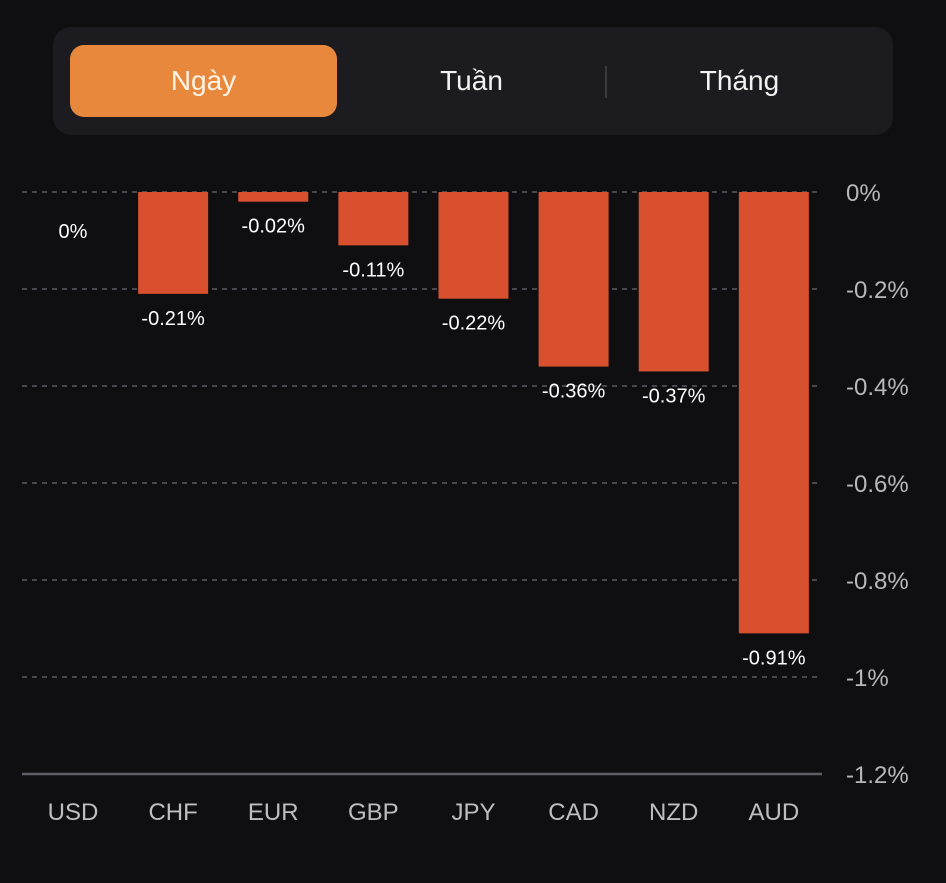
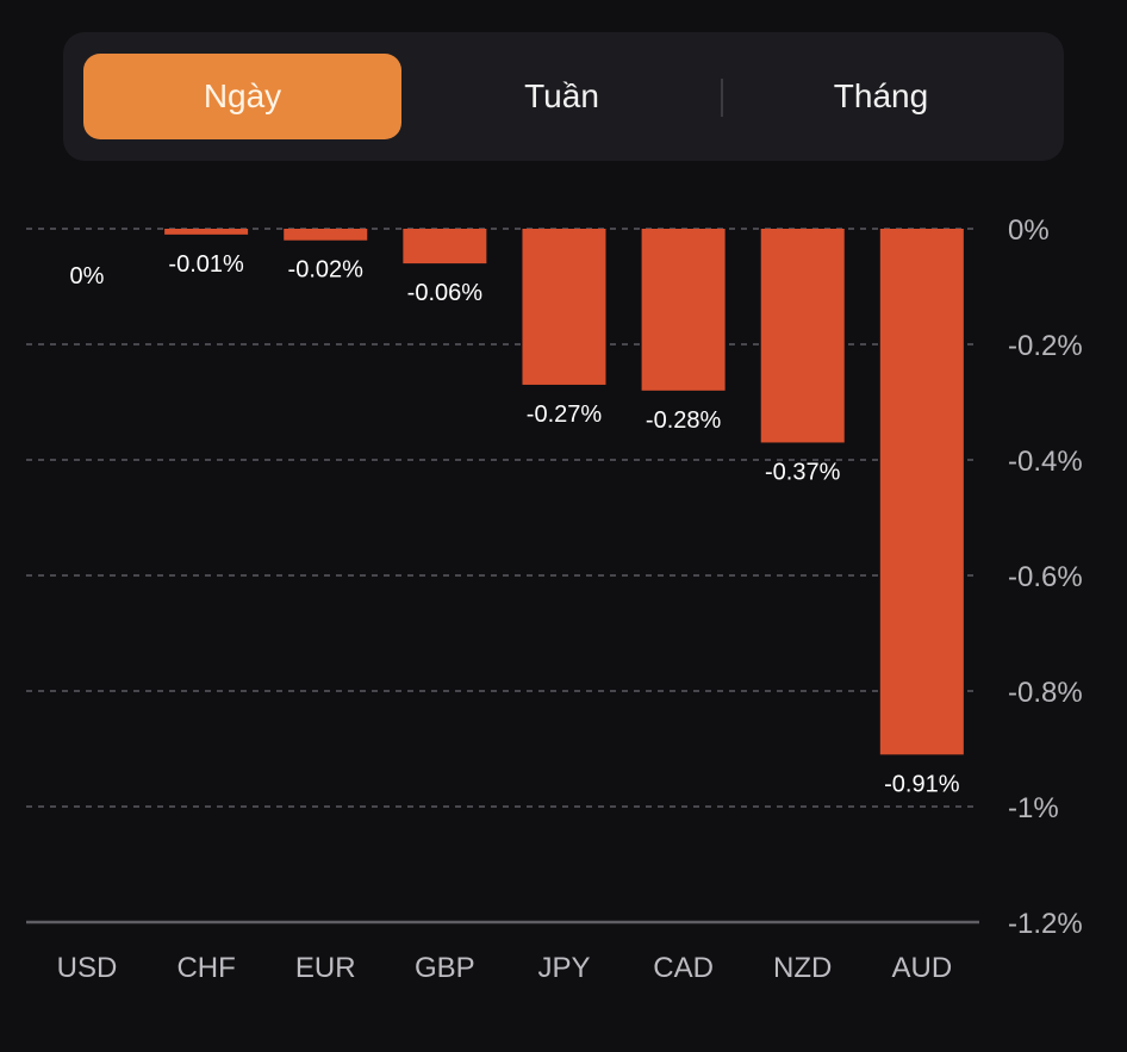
CHF: -0.21% -> -0.01%
GBP: -0.11% -> -0.06%
JPY: -0.22% -> -0.27%
CAD: -0.36% -> -0.28%
